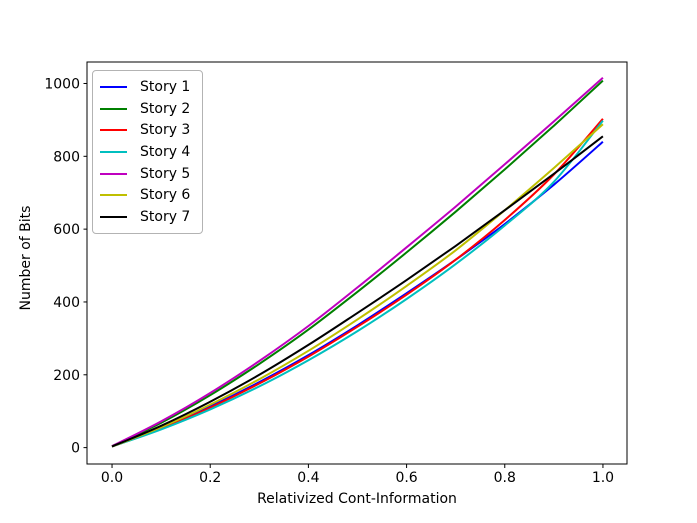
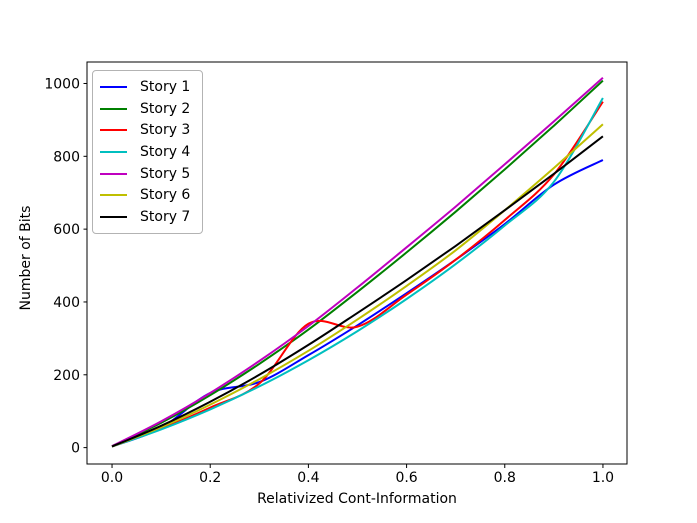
Story 1/0.2: 110 -> 150
Story 3/0.4: 250 -> 340
Story 1/1.0: 840 -> 790
Story 3/1.0: 900 -> 950
Story 4/1.0: 900 -> 960
